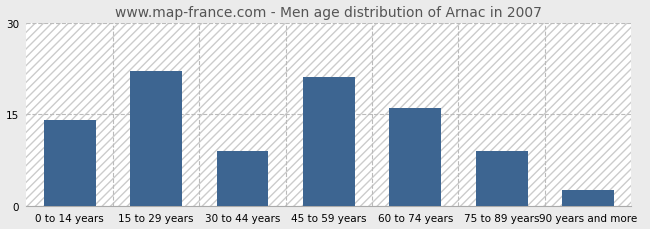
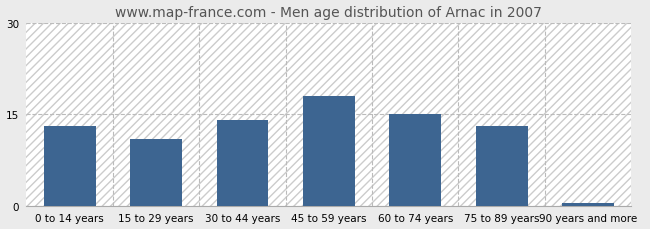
0 to 14 years: 14.0 -> 13.0
15 to 29 years: 22.0 -> 11.0
30 to 44 years: 9.0 -> 14.0
45 to 59 years: 21.0 -> 18.0
60 to 74 years: 16.0 -> 15.0
75 to 89 years: 9.0 -> 13.0
90 years and more: 2.6 -> 0.5
